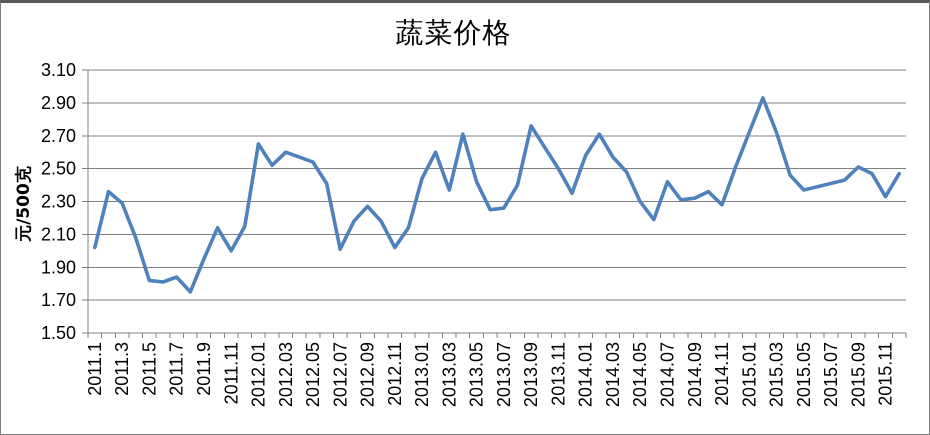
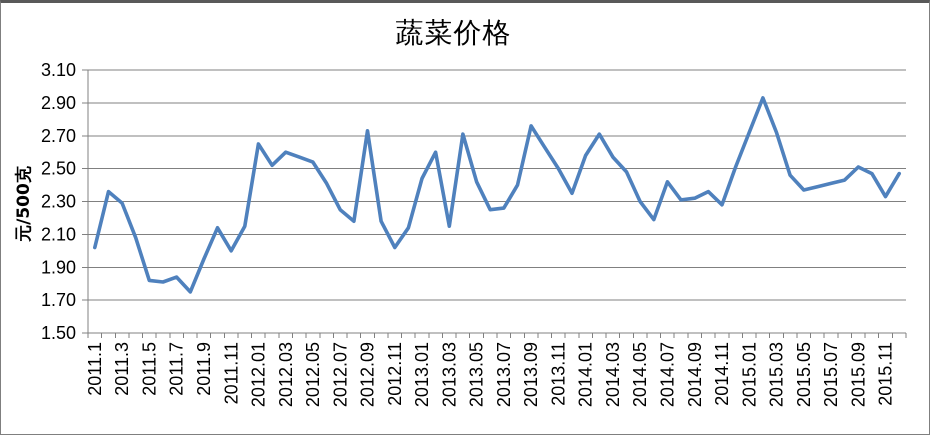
2012.07: 2.01 -> 2.25
2012.09: 2.27 -> 2.73
2013.03: 2.37 -> 2.15
